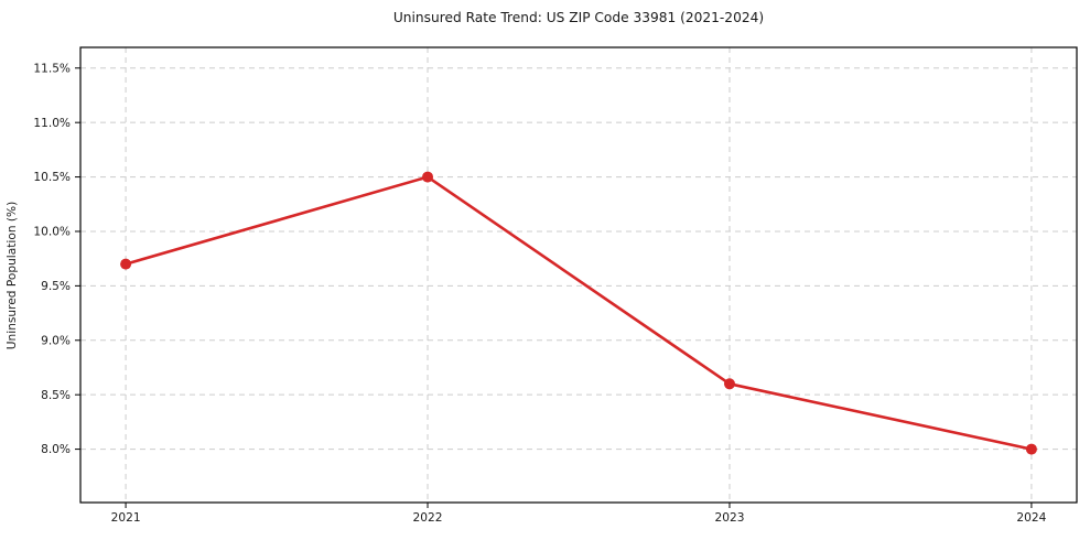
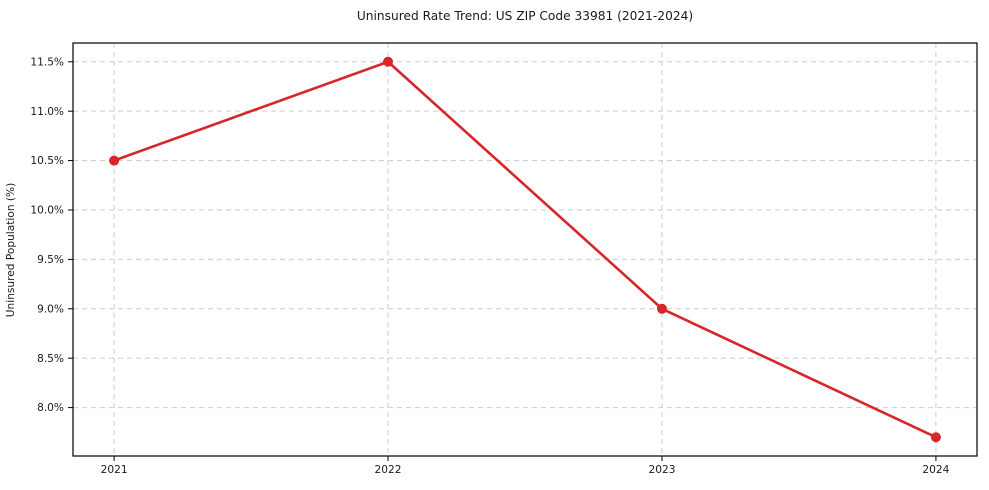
2021: 9.7% -> 10.5%
2022: 10.5% -> 11.5%
2023: 8.6% -> 9.0%
2024: 8.0% -> 7.7%
